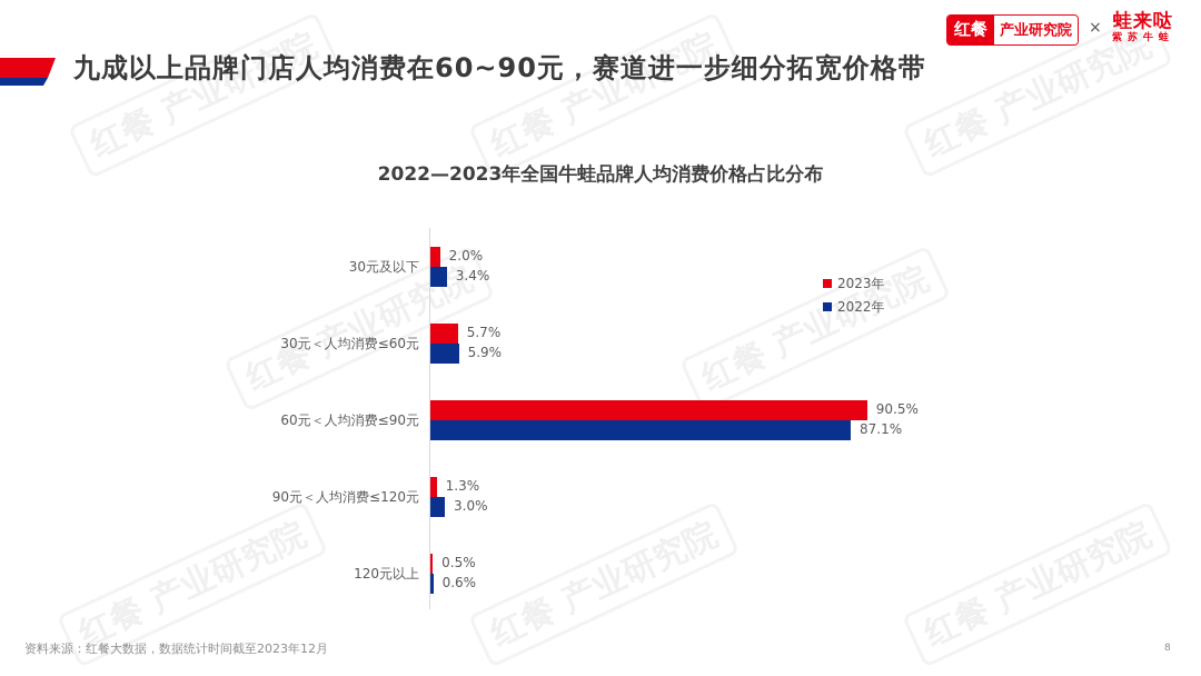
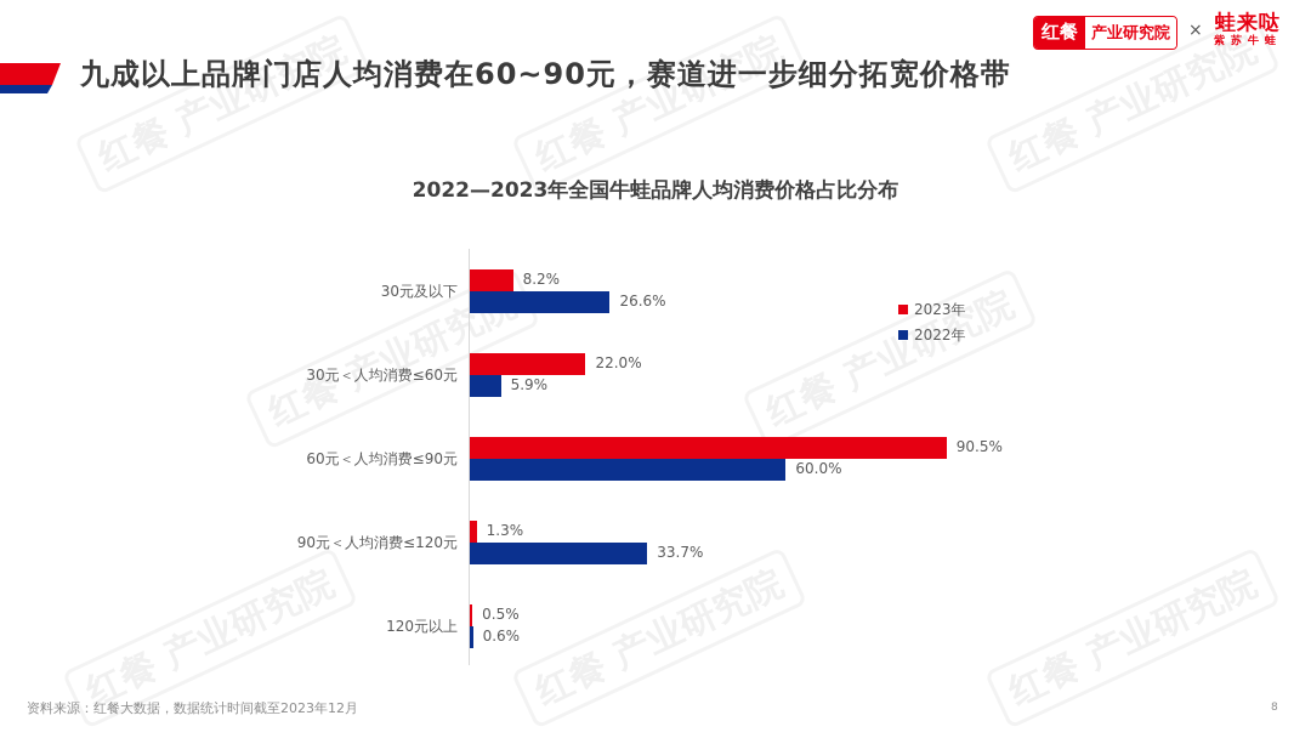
2023年/30元及以下: 2.0% -> 8.2%
2022年/30元及以下: 3.4% -> 26.6%
2023年/30元＜人均消费≤60元: 5.7% -> 22.0%
2022年/60元＜人均消费≤90元: 87.1% -> 60.0%
2022年/90元＜人均消费≤120元: 3.0% -> 33.7%
